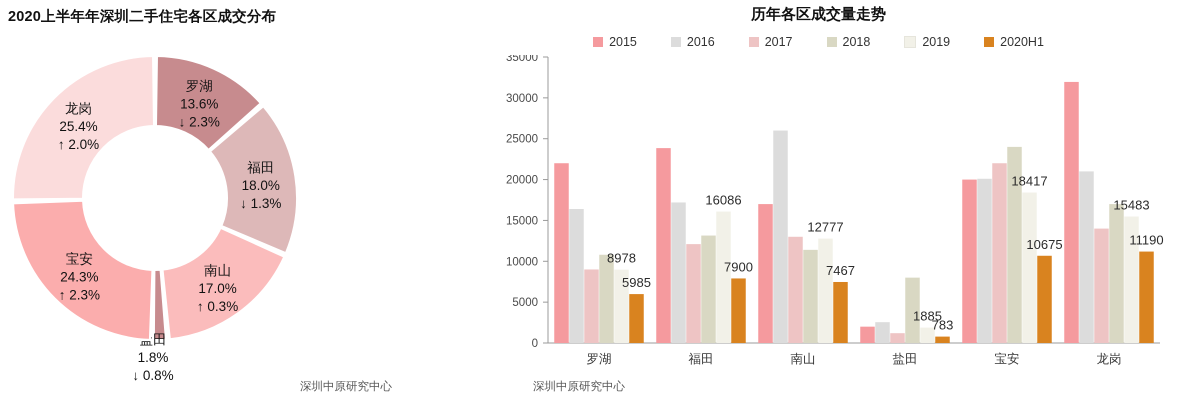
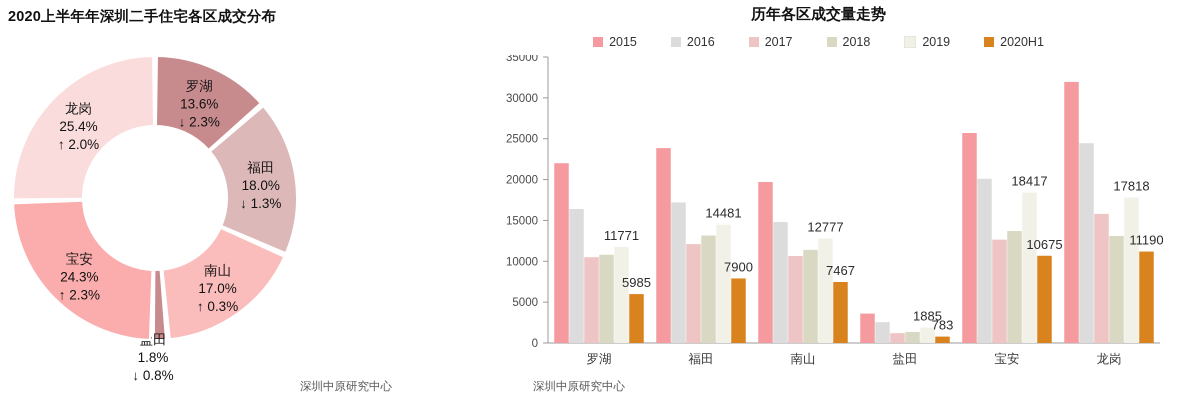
2017/罗湖: 9000 -> 10000
2019/罗湖: 8978 -> 11771
2019/福田: 16086 -> 14481
2015/南山: 17000 -> 20000
2016/南山: 26000 -> 15000
2017/南山: 13000 -> 11000
2015/盐田: 2000 -> 4000
2018/盐田: 8000 -> 1000
2015/宝安: 20000 -> 26000
2017/宝安: 22000 -> 13000
2018/宝安: 24000 -> 14000
2016/龙岗: 21000 -> 24000
2017/龙岗: 14000 -> 16000
2018/龙岗: 17000 -> 13000
2019/龙岗: 15483 -> 17818
